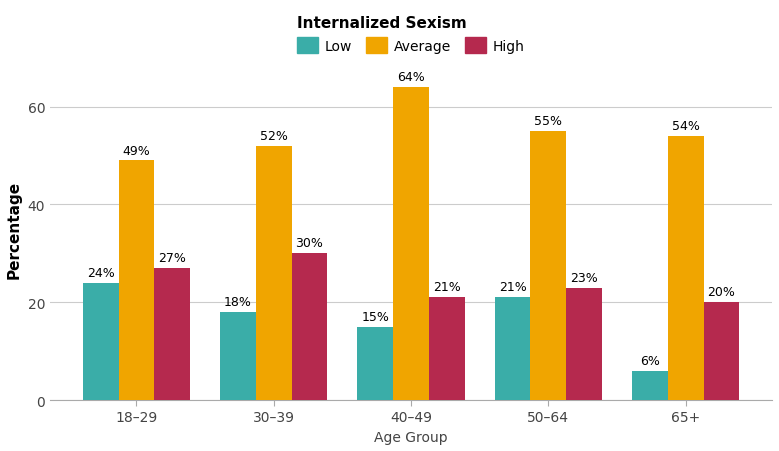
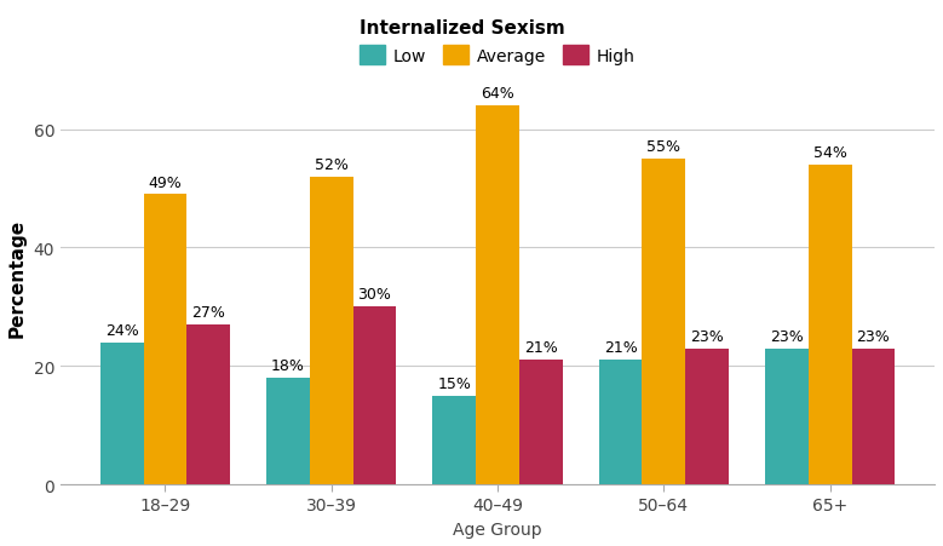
Low/65+: 6% -> 23%
High/65+: 20% -> 23%
